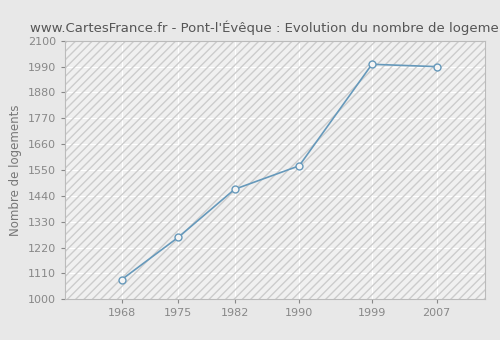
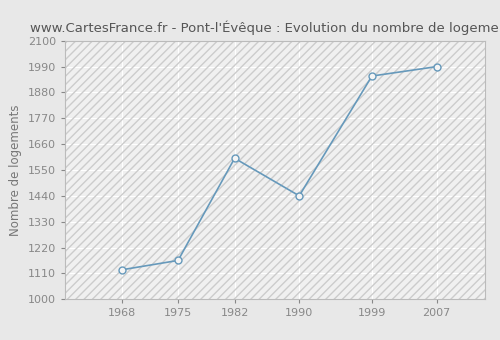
1968: 1083 -> 1125
1975: 1263 -> 1165
1982: 1468 -> 1600
1990: 1568 -> 1440
1999: 2000 -> 1950
